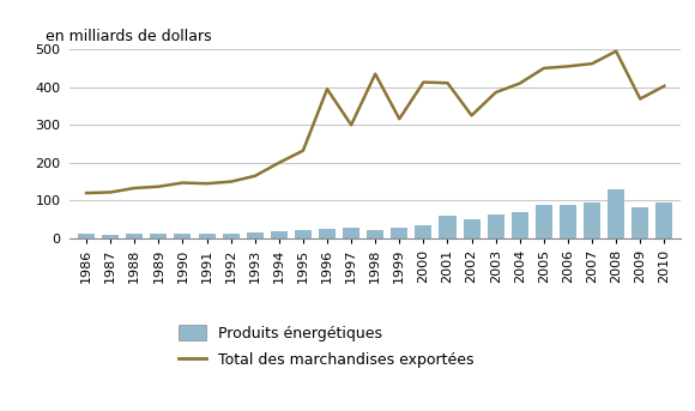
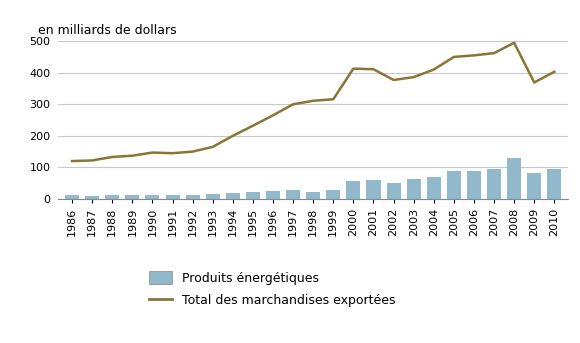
Total des marchandises exportées/1996: 395 -> 265
Total des marchandises exportées/1998: 435 -> 311
Produits énergétiques/2000: 35 -> 57
Total des marchandises exportées/2002: 325 -> 377
